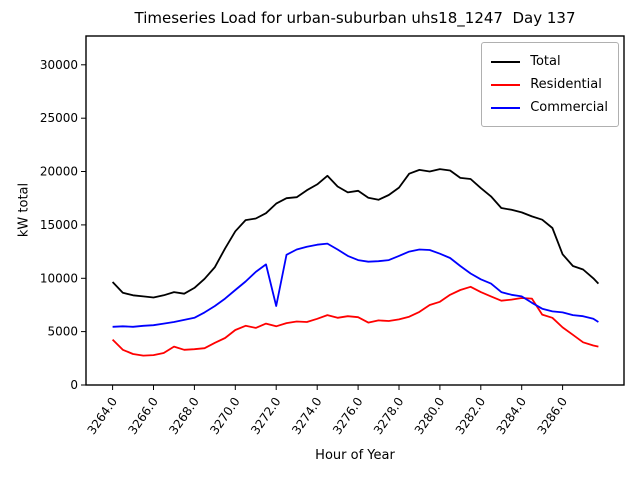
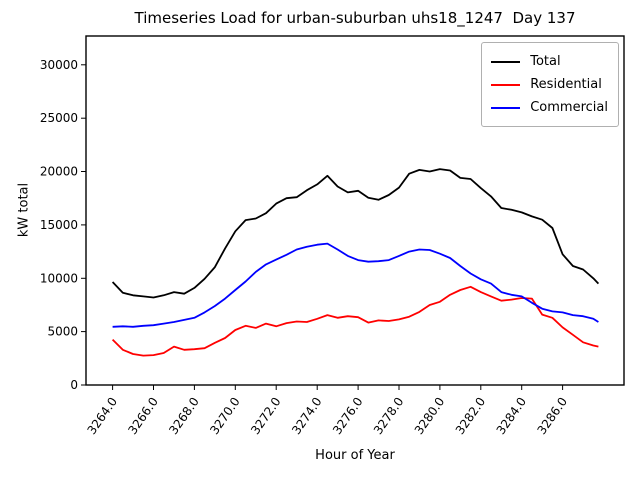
Commercial/3272.0: 7400 -> 11800
